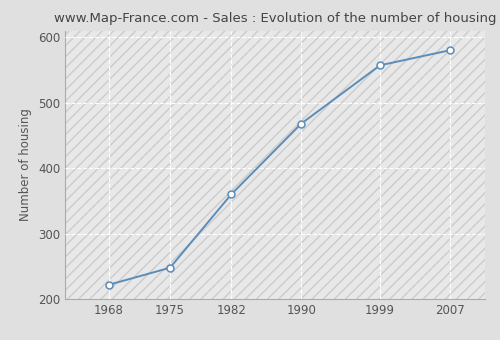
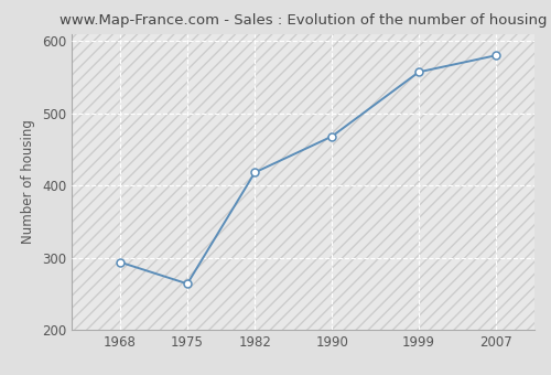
1968: 222 -> 294
1975: 248 -> 264
1982: 360 -> 418
